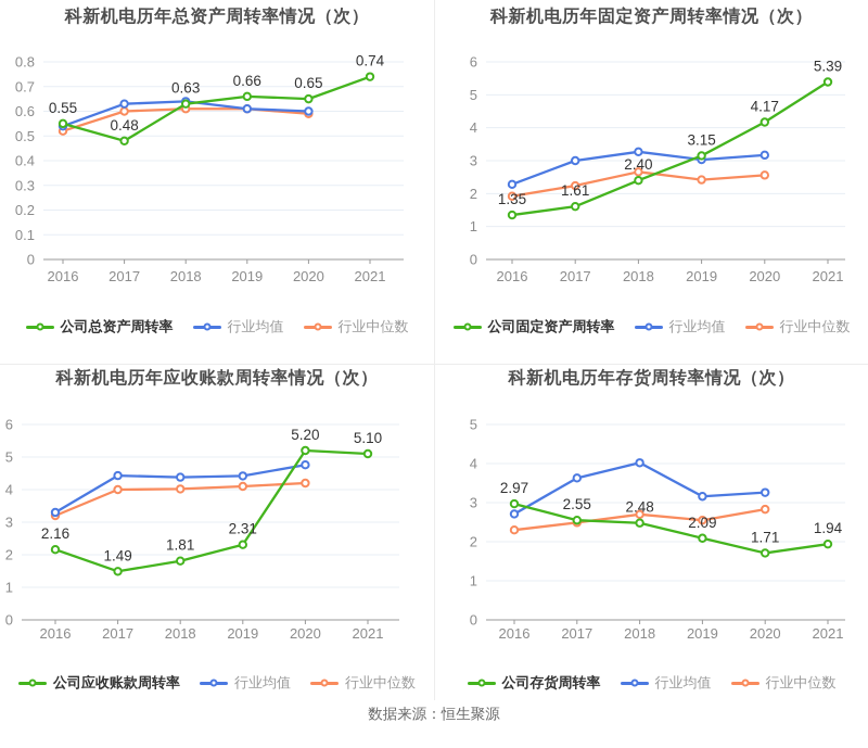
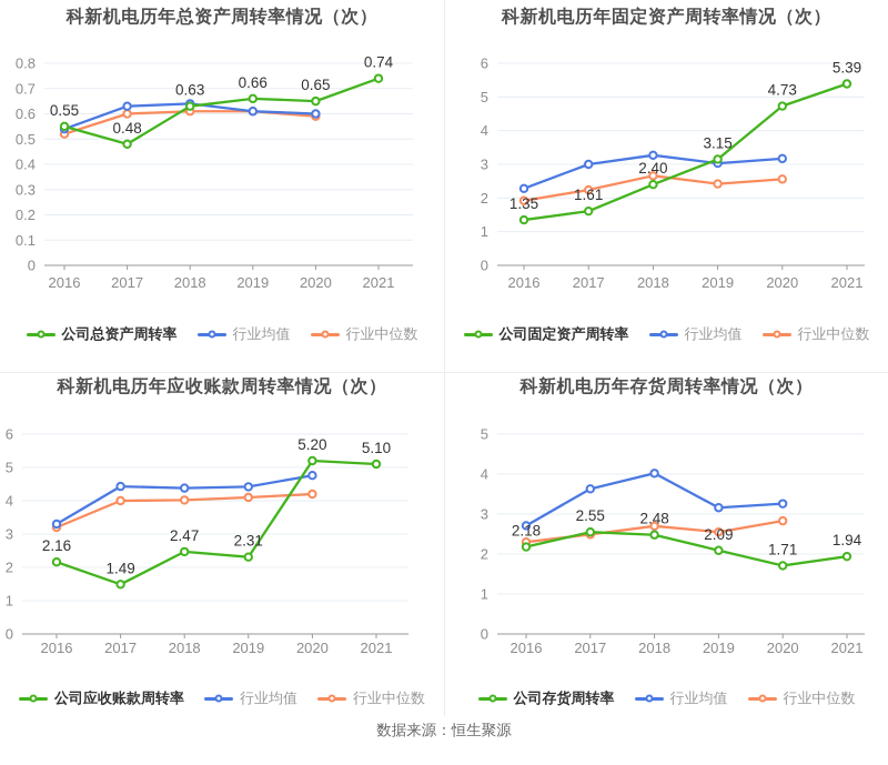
科新机电历年固定资产周转率情况（次）/公司固定资产周转率/2020: 4.17 -> 4.73
科新机电历年应收账款周转率情况（次）/公司应收账款周转率/2018: 1.81 -> 2.47
科新机电历年存货周转率情况（次）/公司存货周转率/2016: 2.97 -> 2.18
